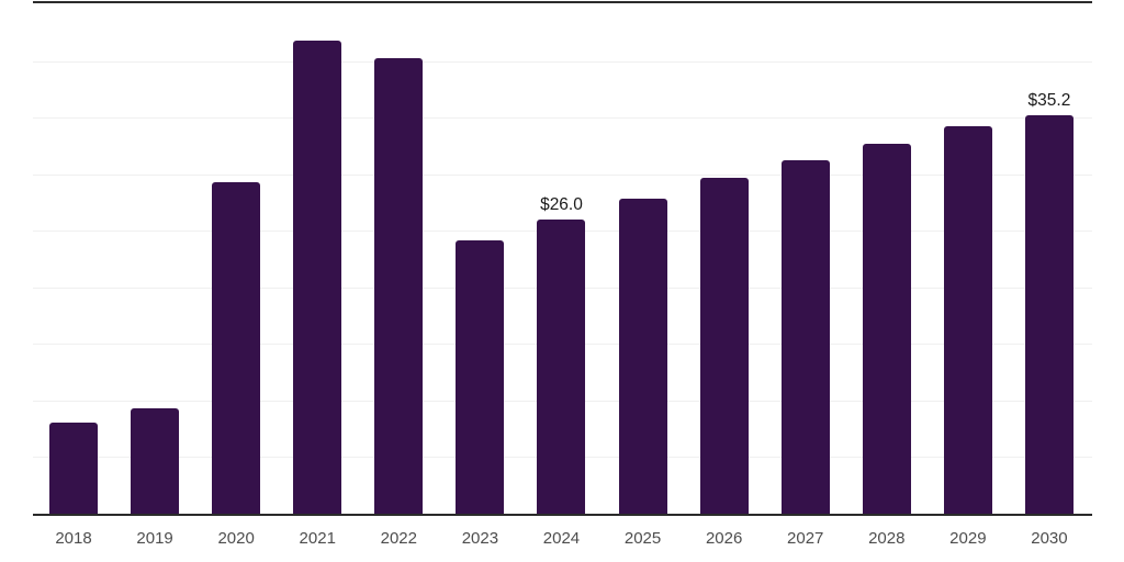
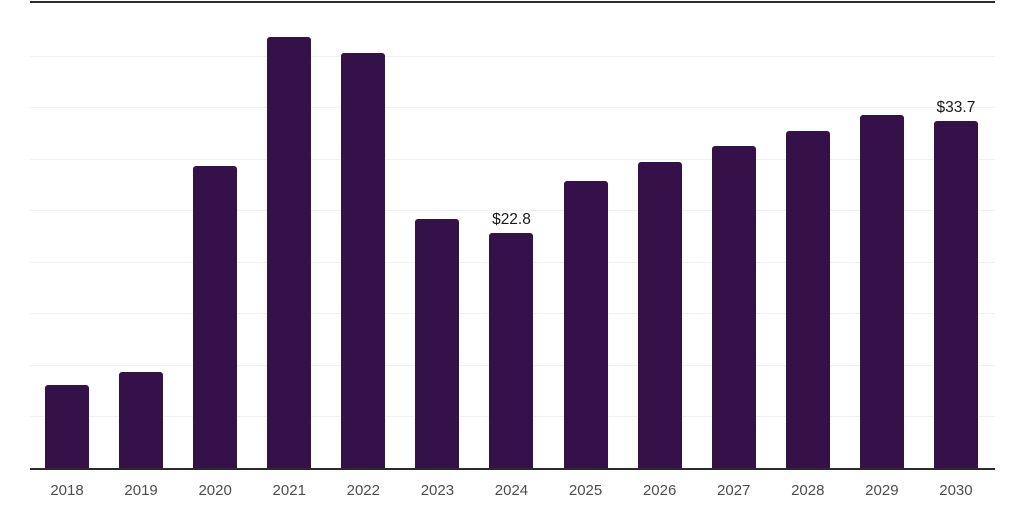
2024: $26.0 -> $22.8
2030: $35.2 -> $33.7
